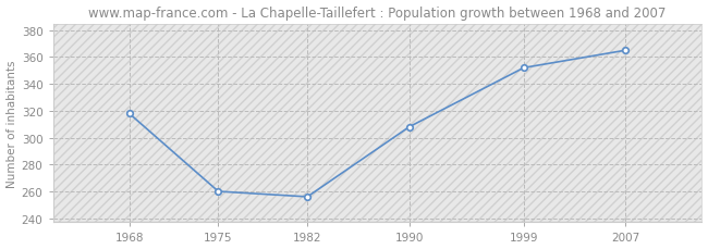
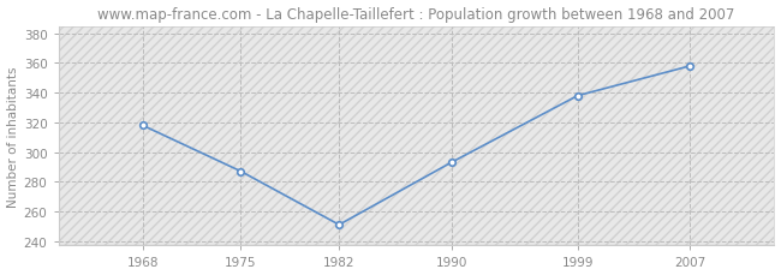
1975: 260 -> 287
1982: 256 -> 251
1990: 308 -> 293
1999: 352 -> 338
2007: 365 -> 358
